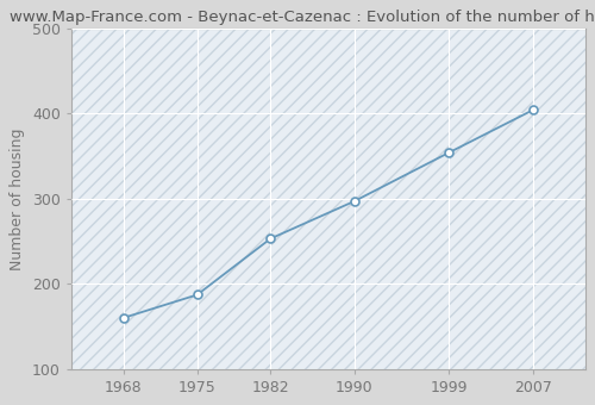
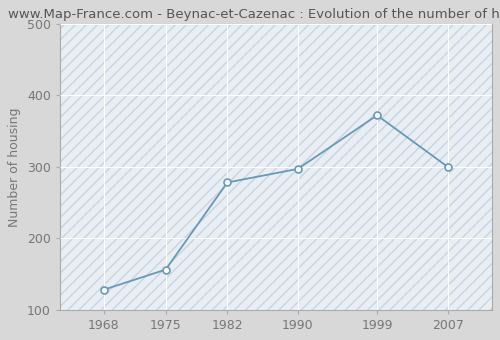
1968: 160 -> 128
1975: 187 -> 156
1982: 253 -> 278
1999: 354 -> 372
2007: 404 -> 300
